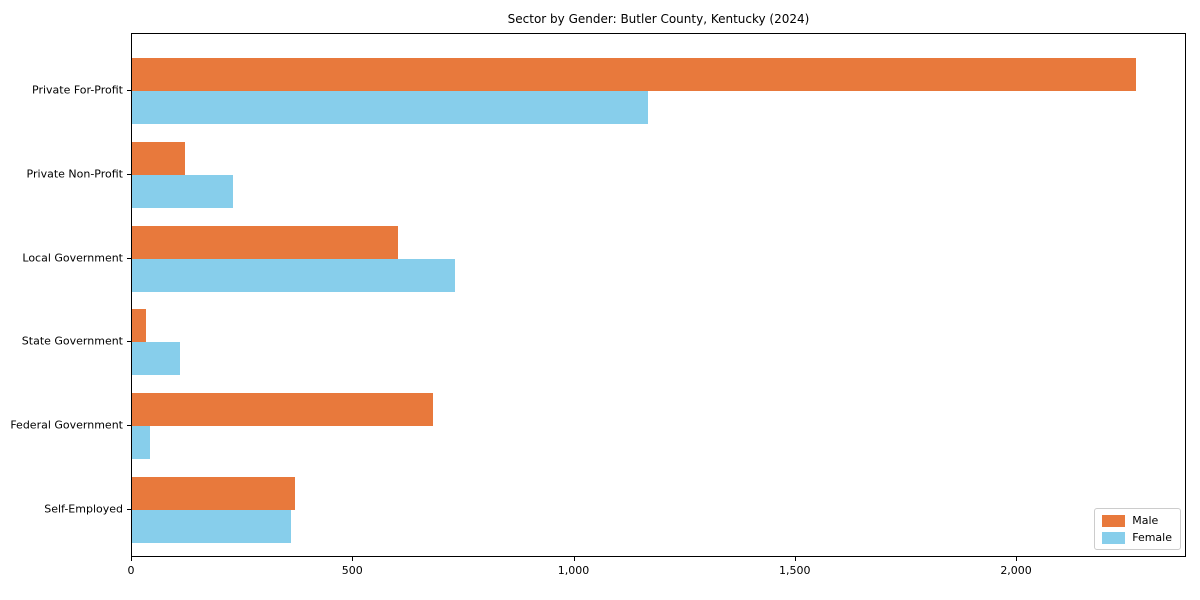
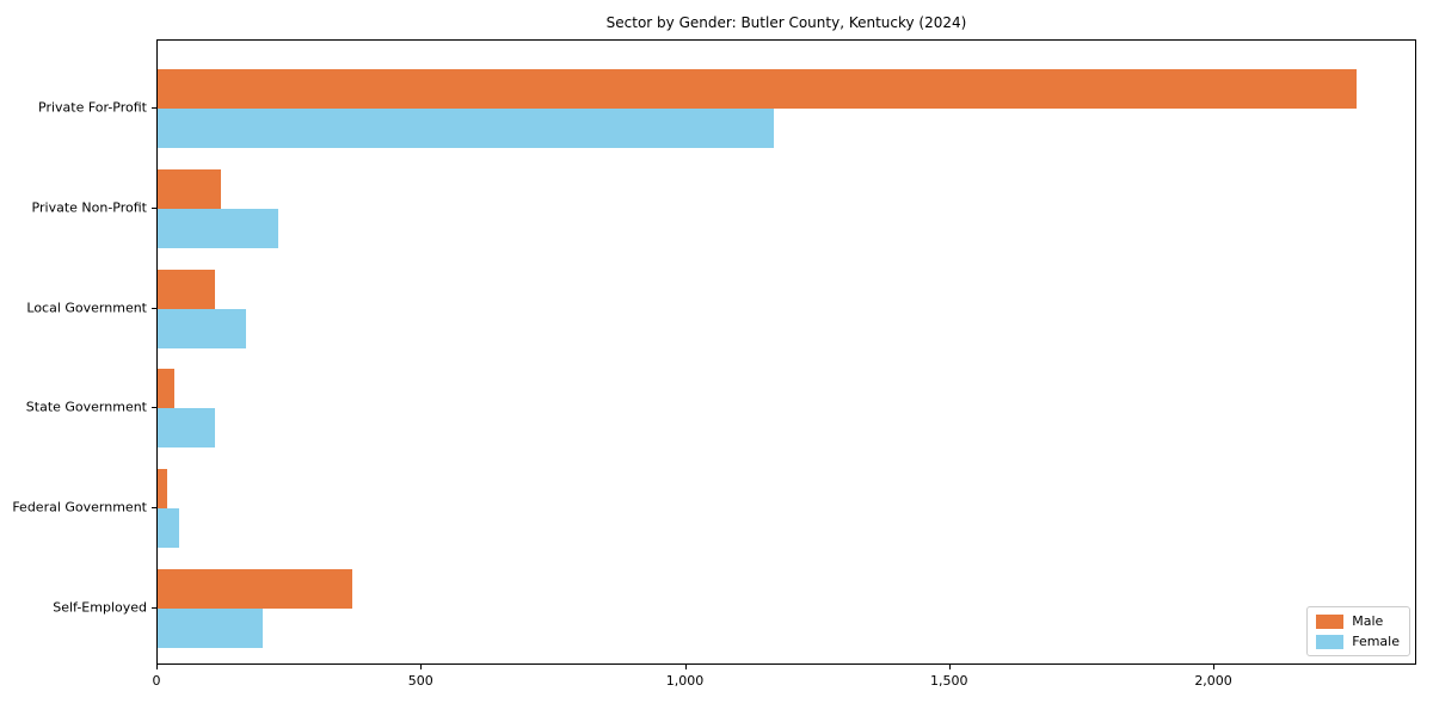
Male/Local Government: 600 -> 110
Female/Local Government: 730 -> 170
Male/Federal Government: 680 -> 20
Female/Self-Employed: 360 -> 200
